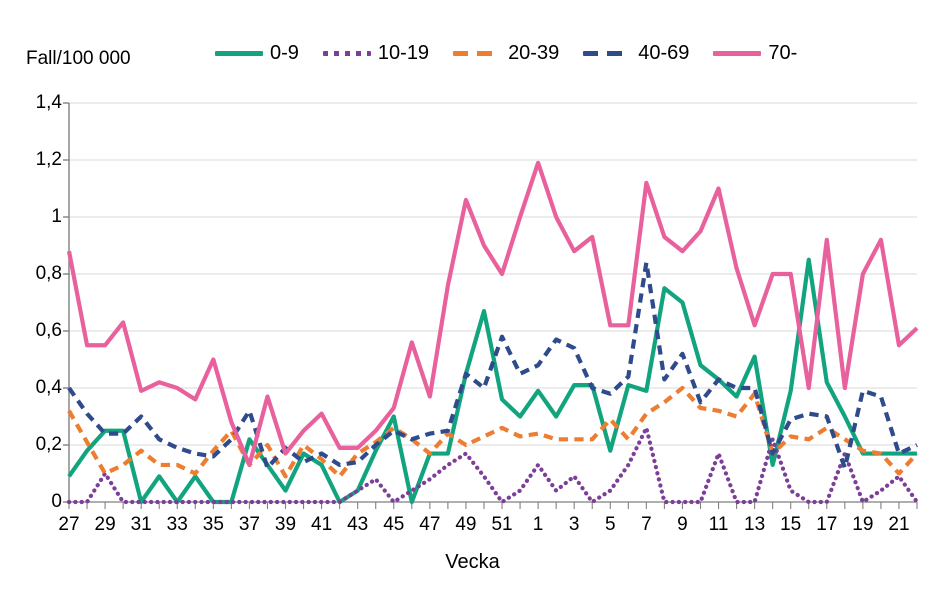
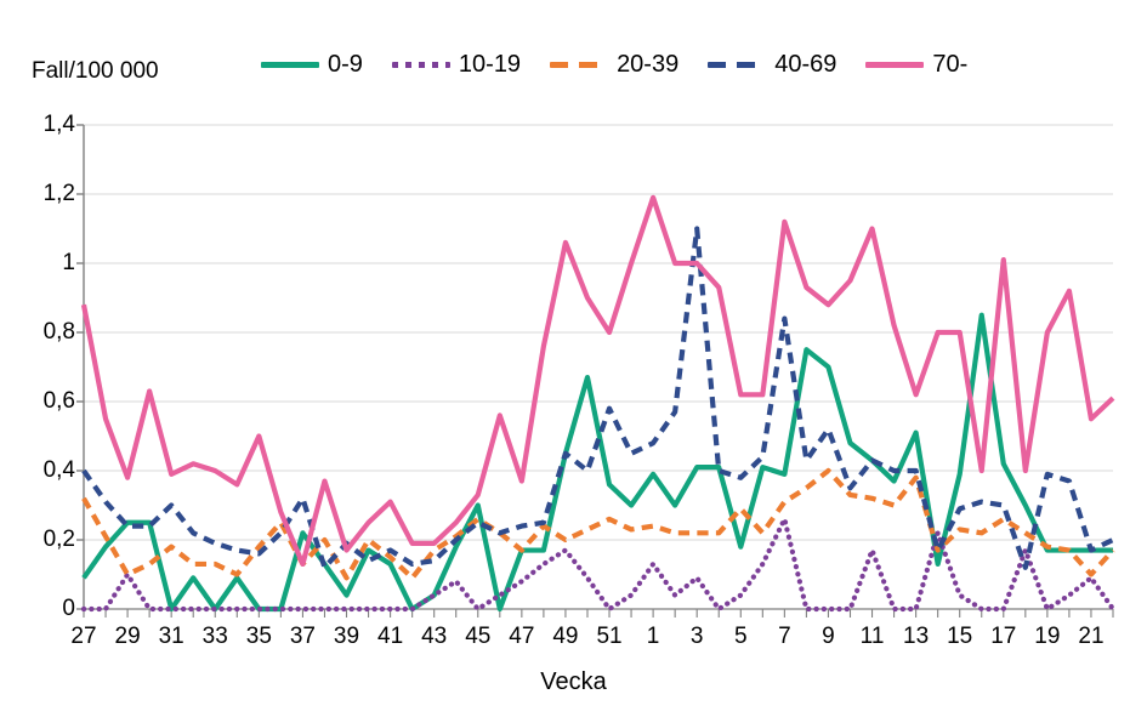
70-/29: 0,55 -> 0,38
40-69/3: 0,54 -> 1,10
70-/3: 0,88 -> 1,00
70-/17: 0,92 -> 1,01
